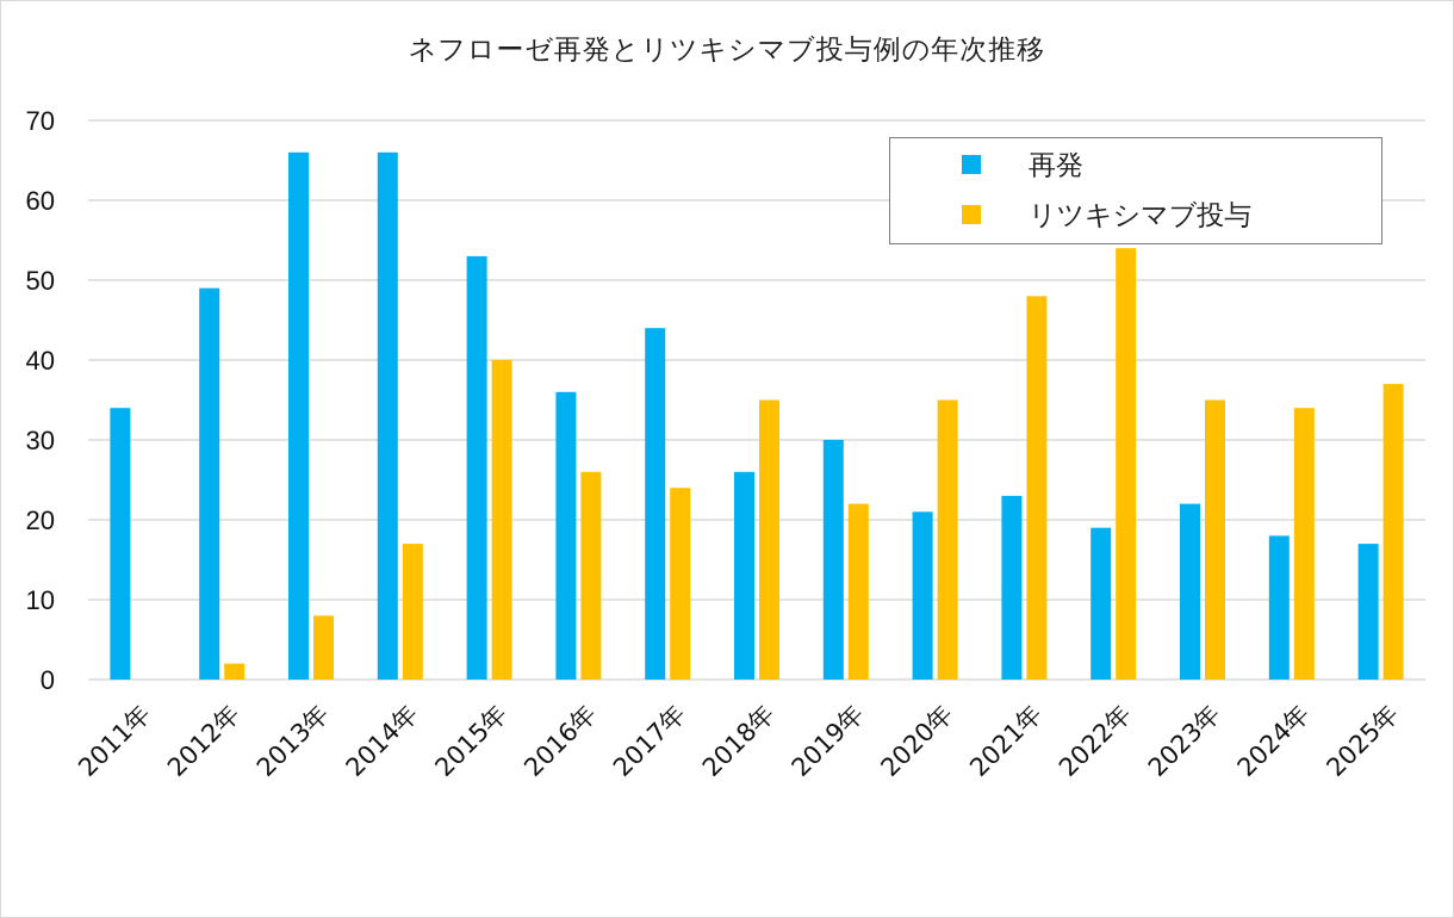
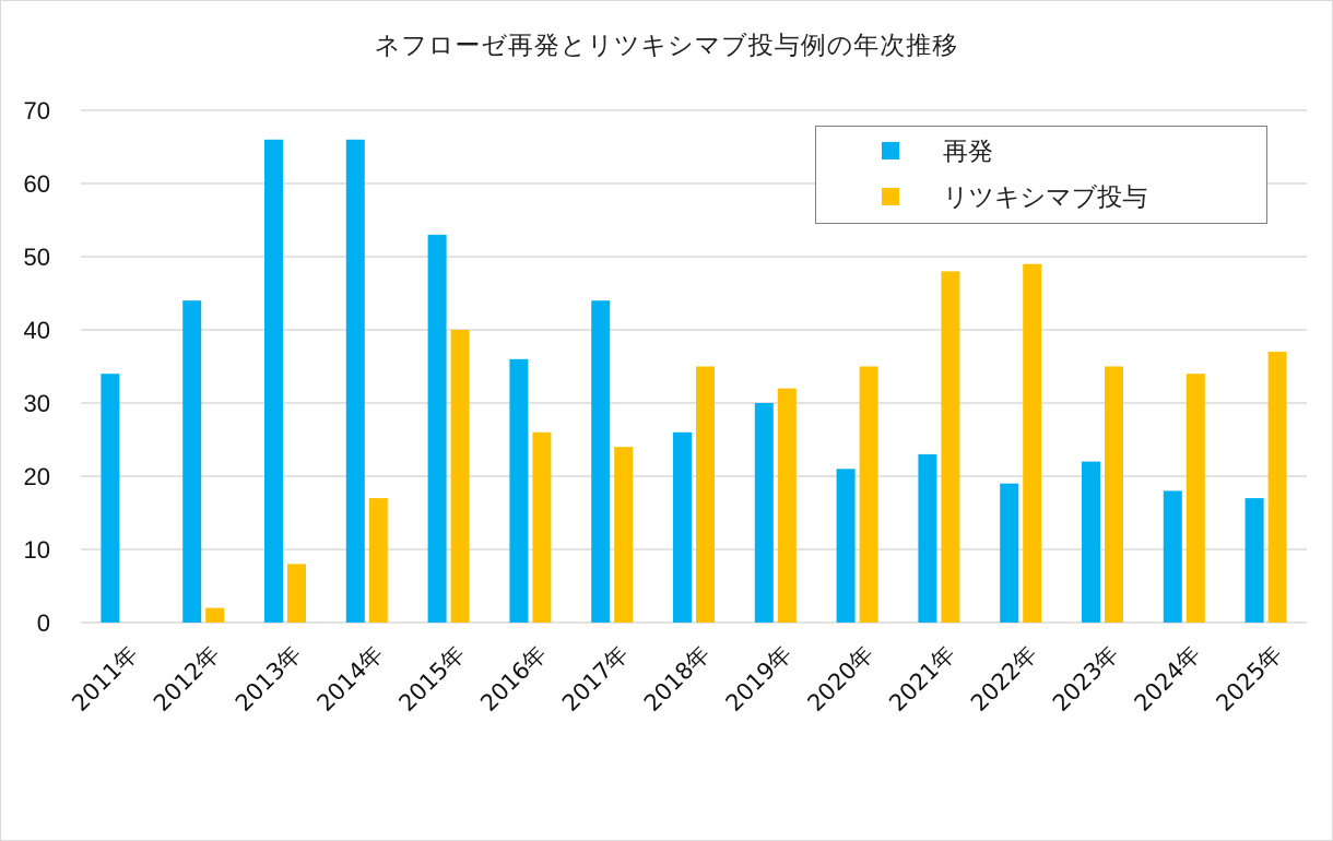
再発/2012年: 49 -> 44
リツキシマブ投与/2019年: 22 -> 32
リツキシマブ投与/2022年: 54 -> 49
